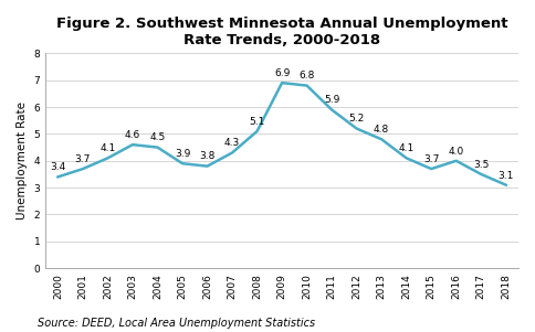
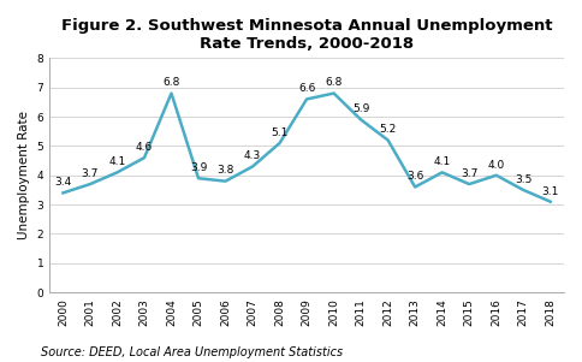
2004: 4.5 -> 6.8
2009: 6.9 -> 6.6
2013: 4.8 -> 3.6
